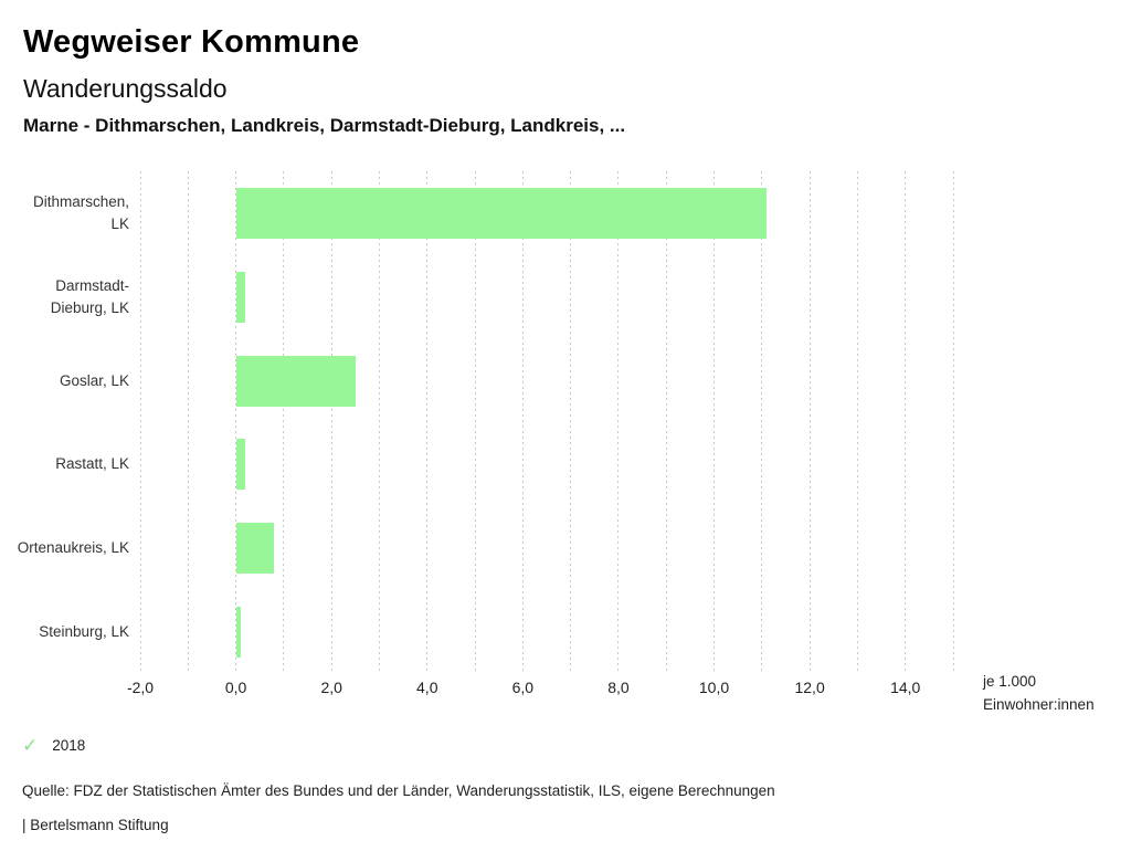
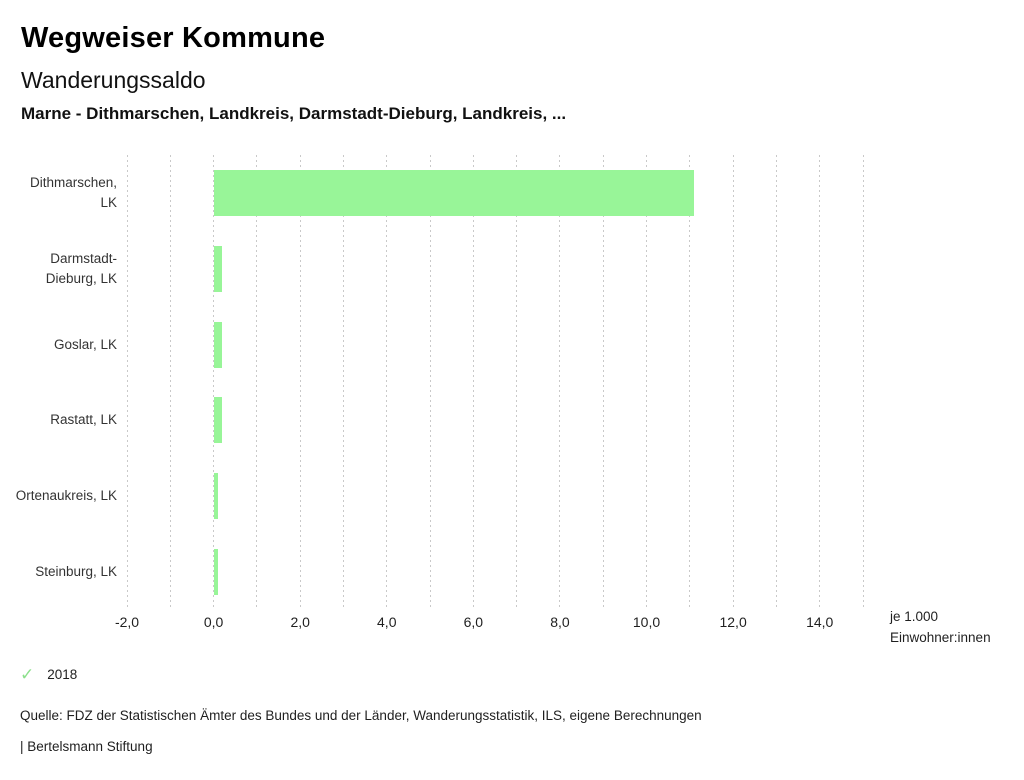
Goslar, LK: 2,5 -> 0,2
Ortenaukreis, LK: 0,8 -> 0,1
